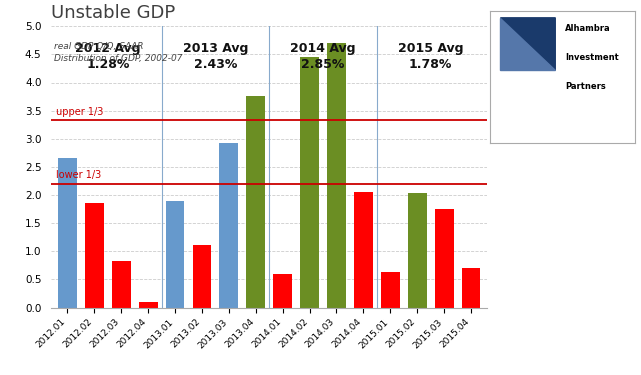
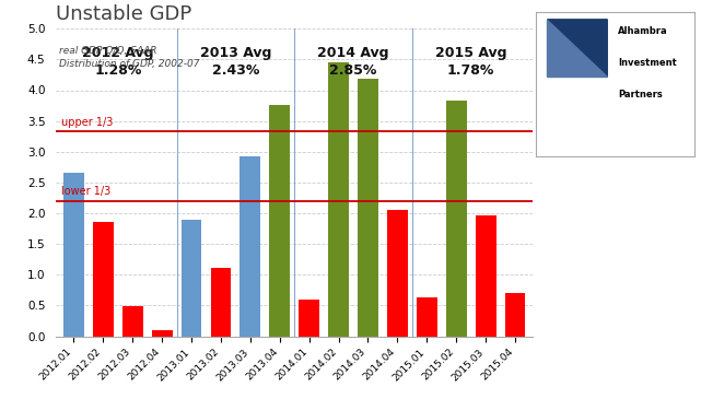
2012.03: 0.82 -> 0.49
2014.03: 4.70 -> 4.18
2015.02: 2.04 -> 3.84
2015.03: 1.76 -> 1.96
